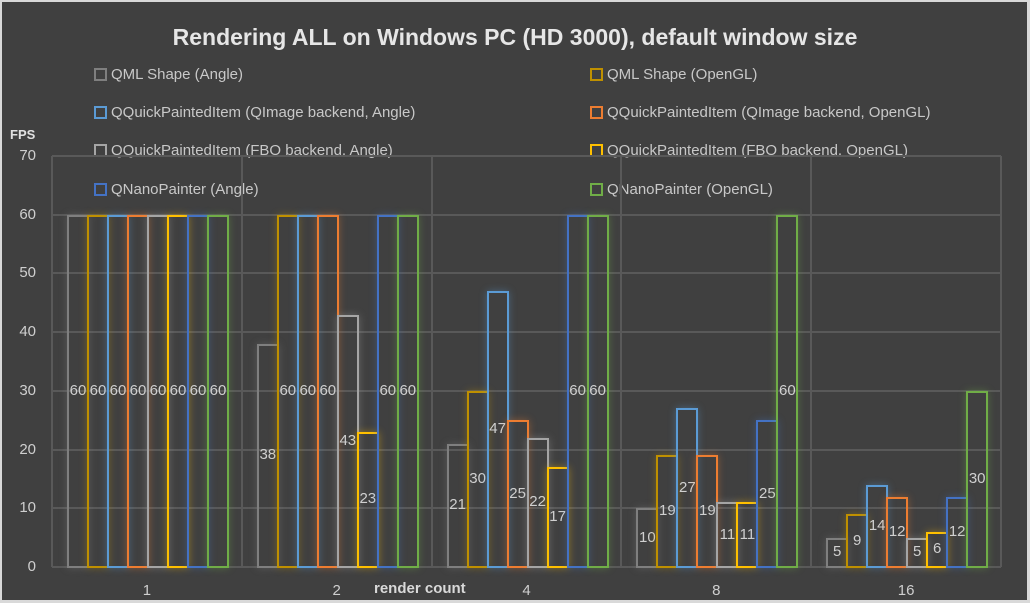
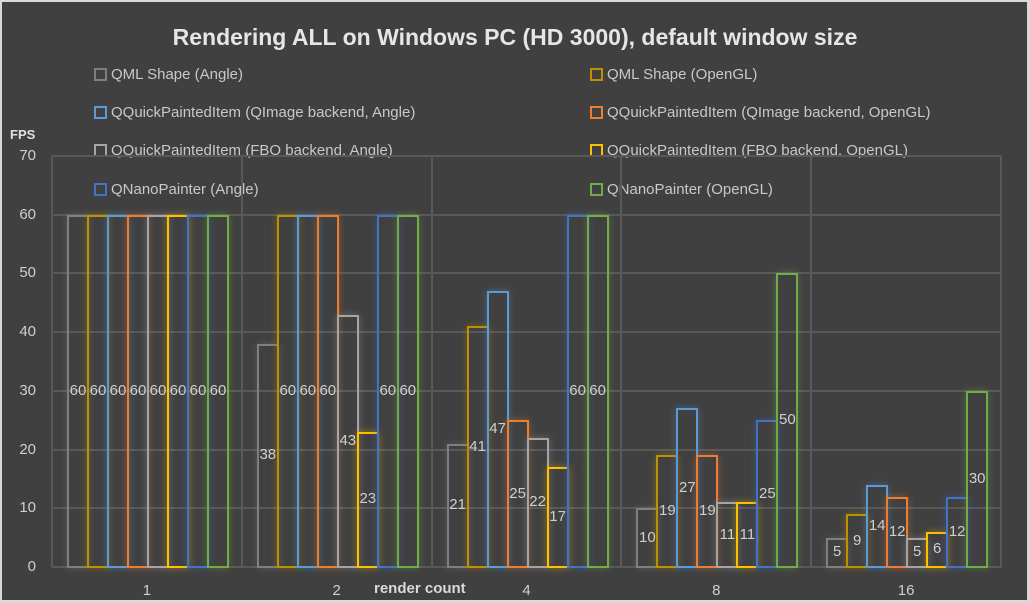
QML Shape (OpenGL)/4: 30 -> 41
QNanoPainter (OpenGL)/8: 60 -> 50
